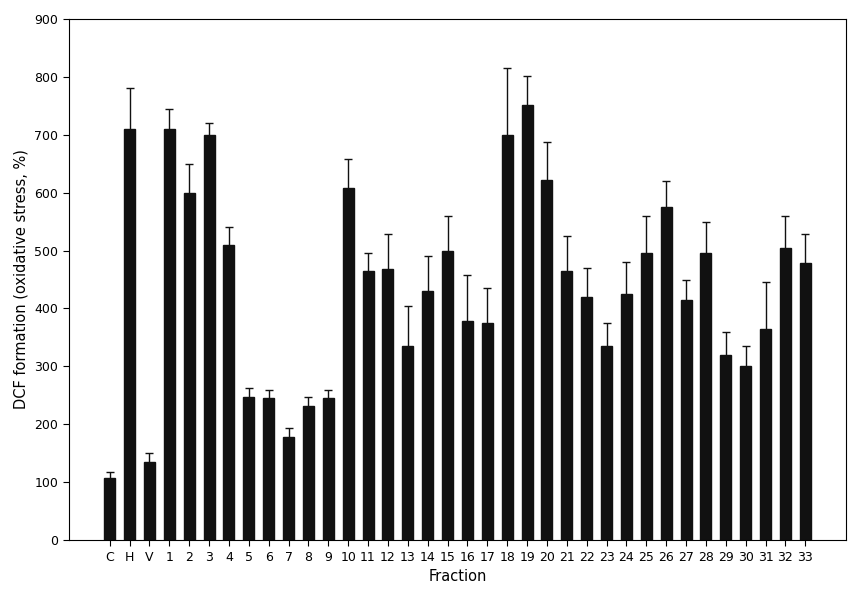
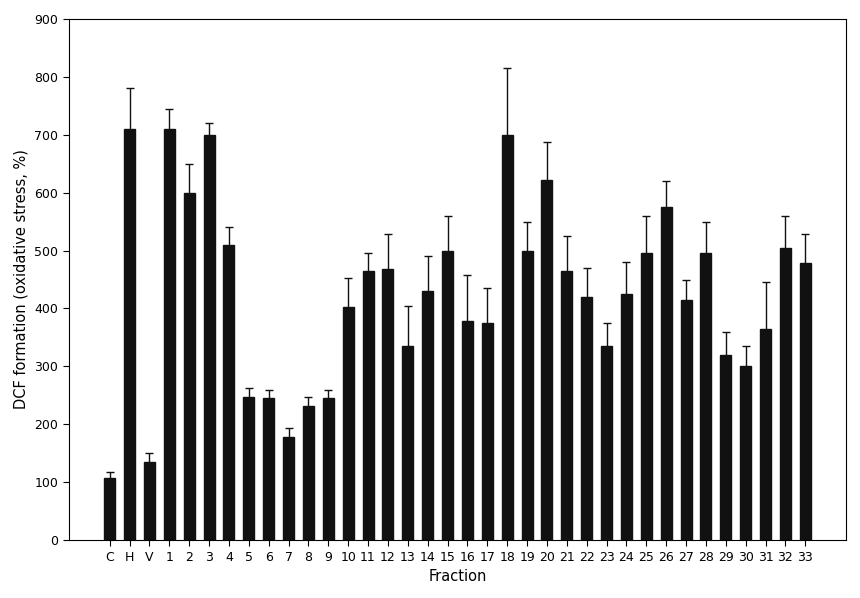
10: 608 -> 403
19: 752 -> 500
